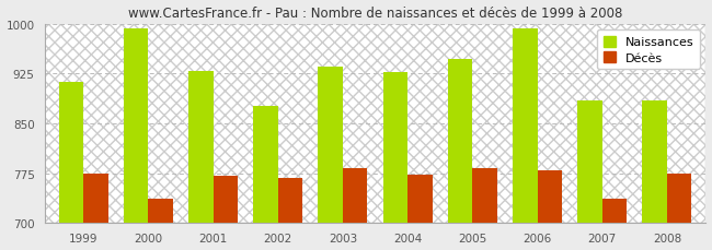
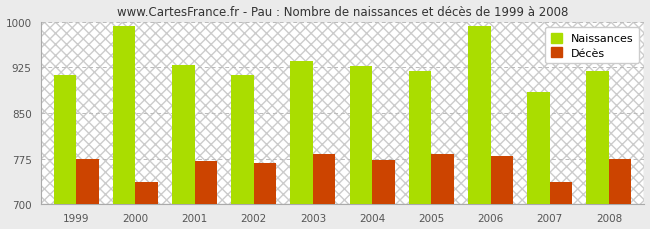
Naissances/2002: 876 -> 912
Naissances/2005: 946 -> 918
Naissances/2008: 884 -> 918
